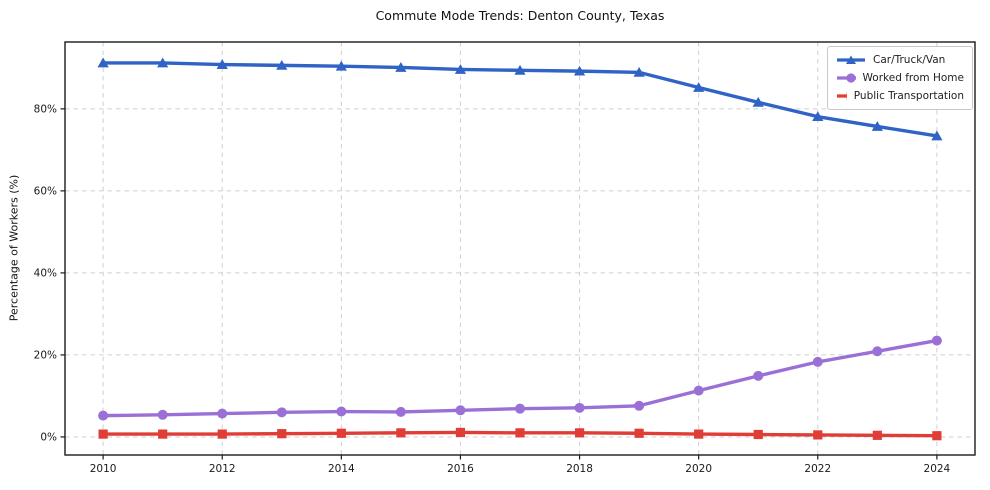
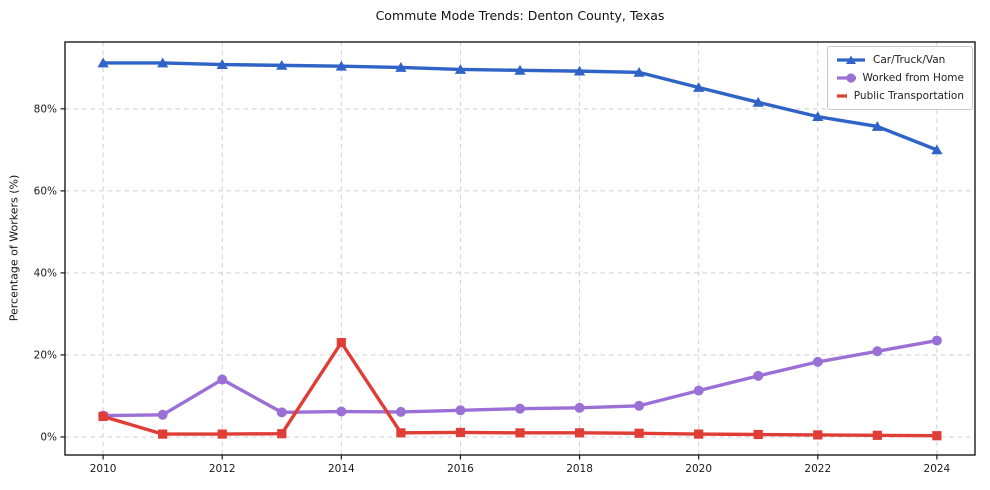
Public Transportation/2010: 1% -> 5%
Worked from Home/2012: 6% -> 14%
Public Transportation/2014: 1% -> 23%
Car/Truck/Van/2024: 73% -> 70%
